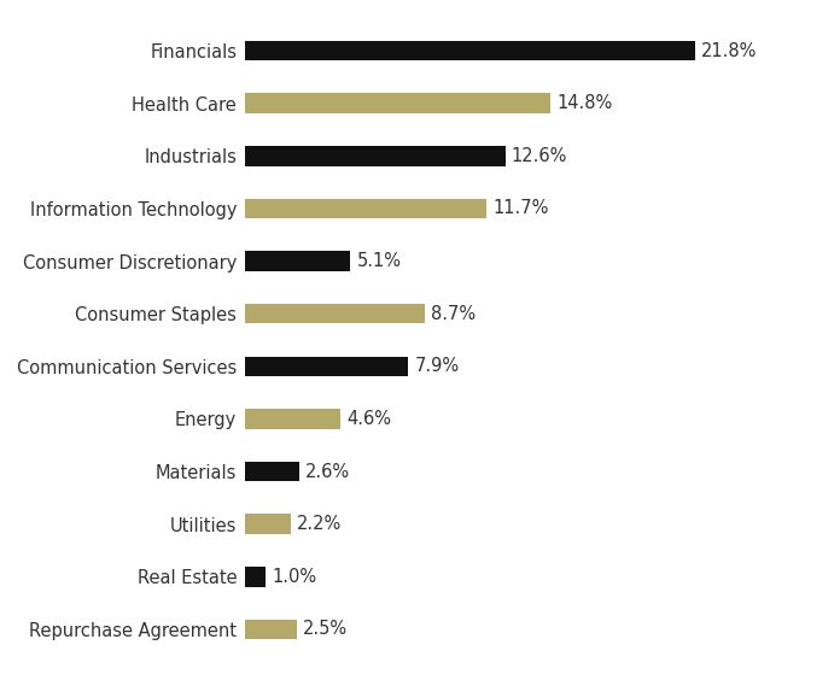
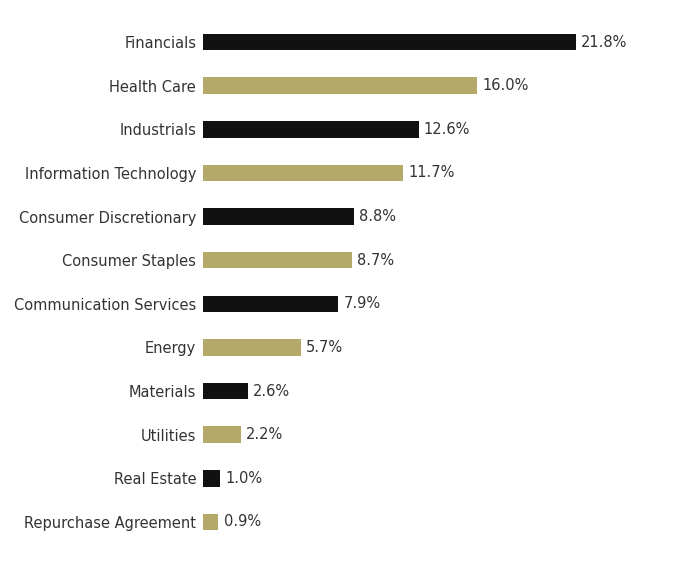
Health Care: 14.8% -> 16.0%
Consumer Discretionary: 5.1% -> 8.8%
Energy: 4.6% -> 5.7%
Repurchase Agreement: 2.5% -> 0.9%
